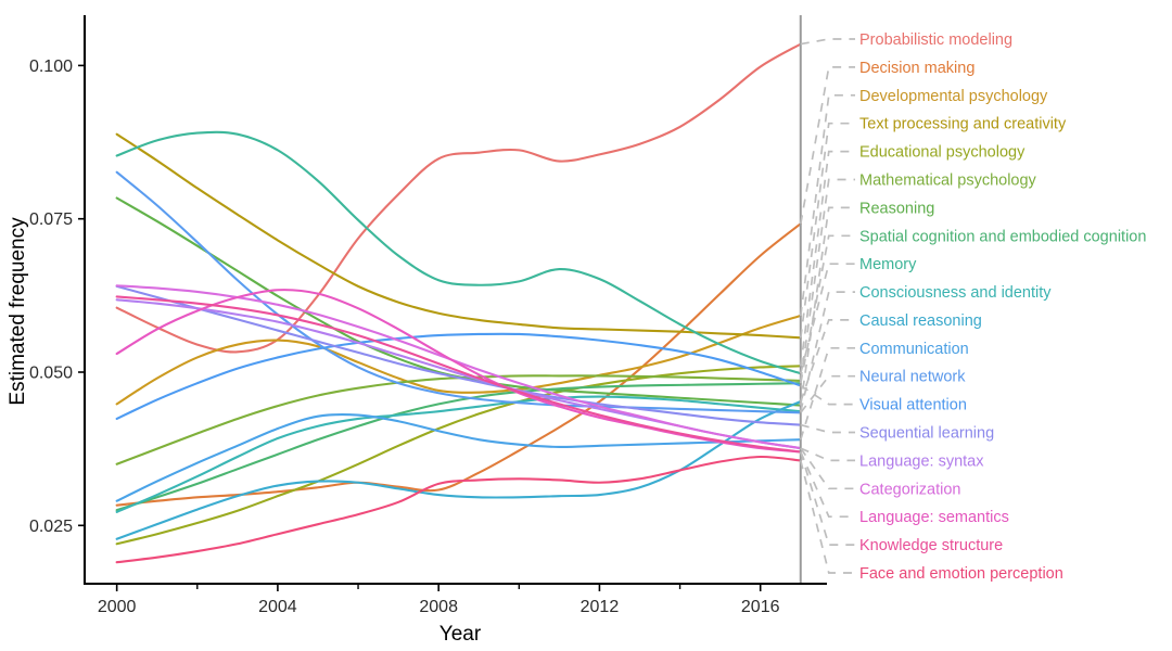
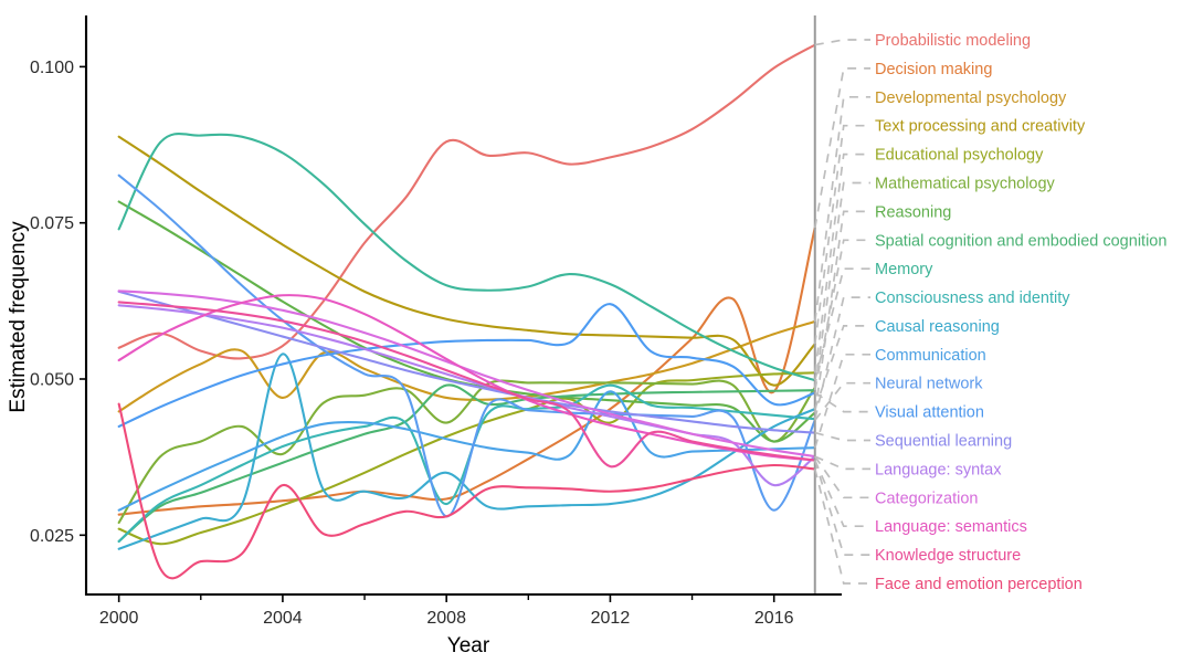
Probabilistic modeling/2000: 0.060 -> 0.055
Educational psychology/2000: 0.022 -> 0.026
Mathematical psychology/2000: 0.035 -> 0.027
Spatial cognition and embodied cognition/2000: 0.028 -> 0.024
Memory/2000: 0.085 -> 0.074
Consciousness and identity/2000: 0.027 -> 0.024
Face and emotion perception/2000: 0.019 -> 0.046
Developmental psychology/2004: 0.055 -> 0.047
Mathematical psychology/2004: 0.044 -> 0.038
Causal reasoning/2004: 0.032 -> 0.054
Face and emotion perception/2004: 0.024 -> 0.033
Probabilistic modeling/2008: 0.085 -> 0.088
Mathematical psychology/2008: 0.049 -> 0.043
Spatial cognition and embodied cognition/2008: 0.045 -> 0.049
Consciousness and identity/2008: 0.044 -> 0.030
Causal reasoning/2008: 0.030 -> 0.035
Neural network/2008: 0.047 -> 0.028
Face and emotion perception/2008: 0.032 -> 0.028
Educational psychology/2012: 0.048 -> 0.043
Consciousness and identity/2012: 0.046 -> 0.049
Communication/2012: 0.038 -> 0.048
Visual attention/2012: 0.055 -> 0.062
Knowledge structure/2012: 0.043 -> 0.036
Decision making/2016: 0.069 -> 0.048
Text processing and creativity/2016: 0.056 -> 0.049
Mathematical psychology/2016: 0.049 -> 0.040
Reasoning/2016: 0.045 -> 0.040
Neural network/2016: 0.044 -> 0.029
Visual attention/2016: 0.050 -> 0.046
Language: syntax/2016: 0.039 -> 0.033
